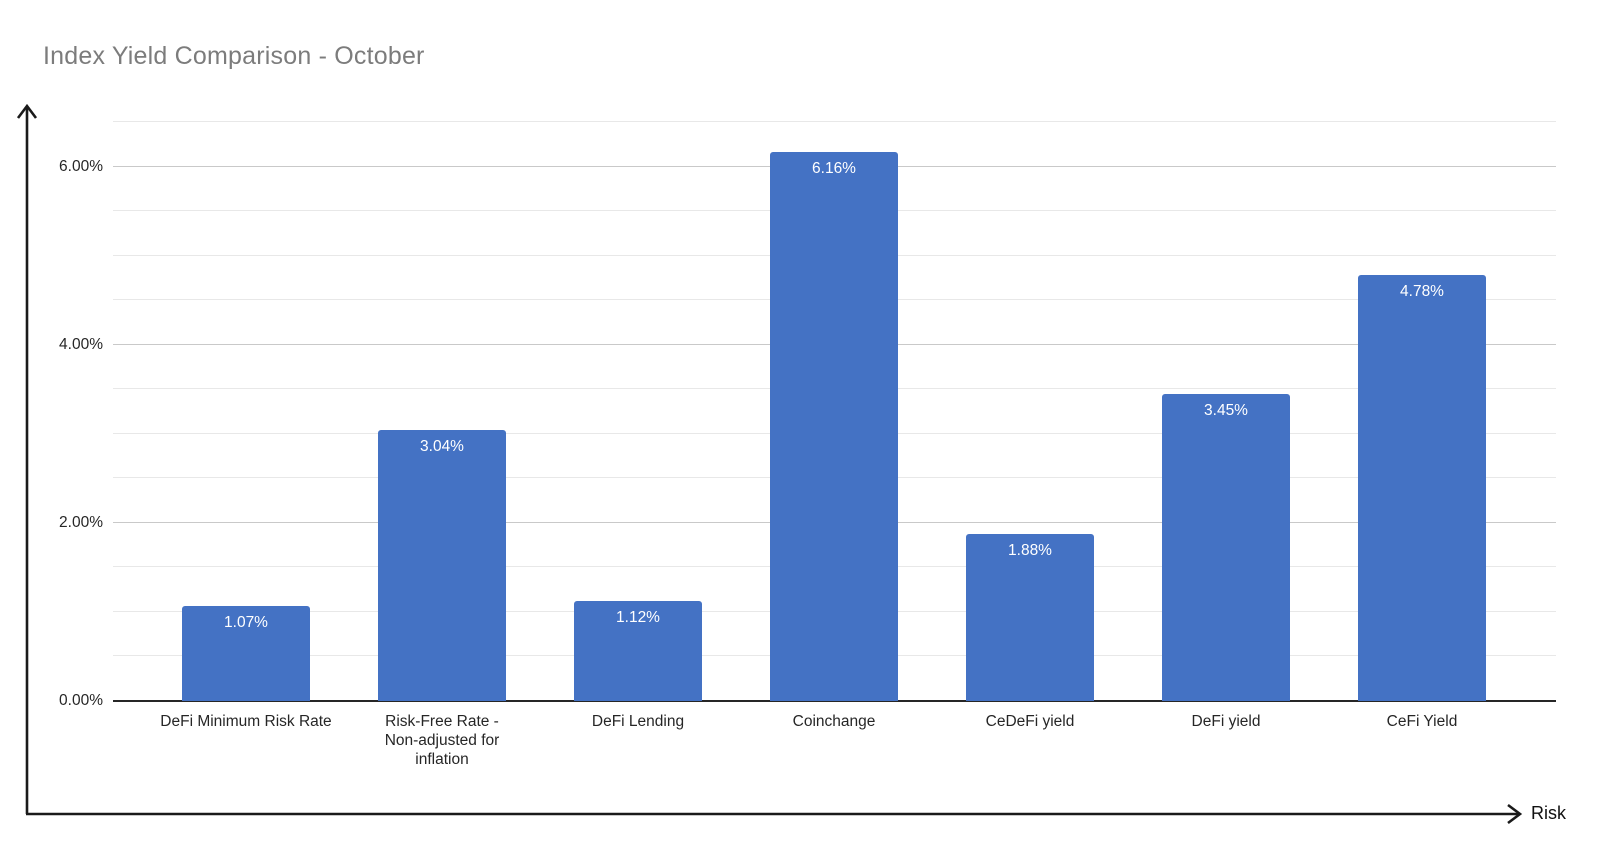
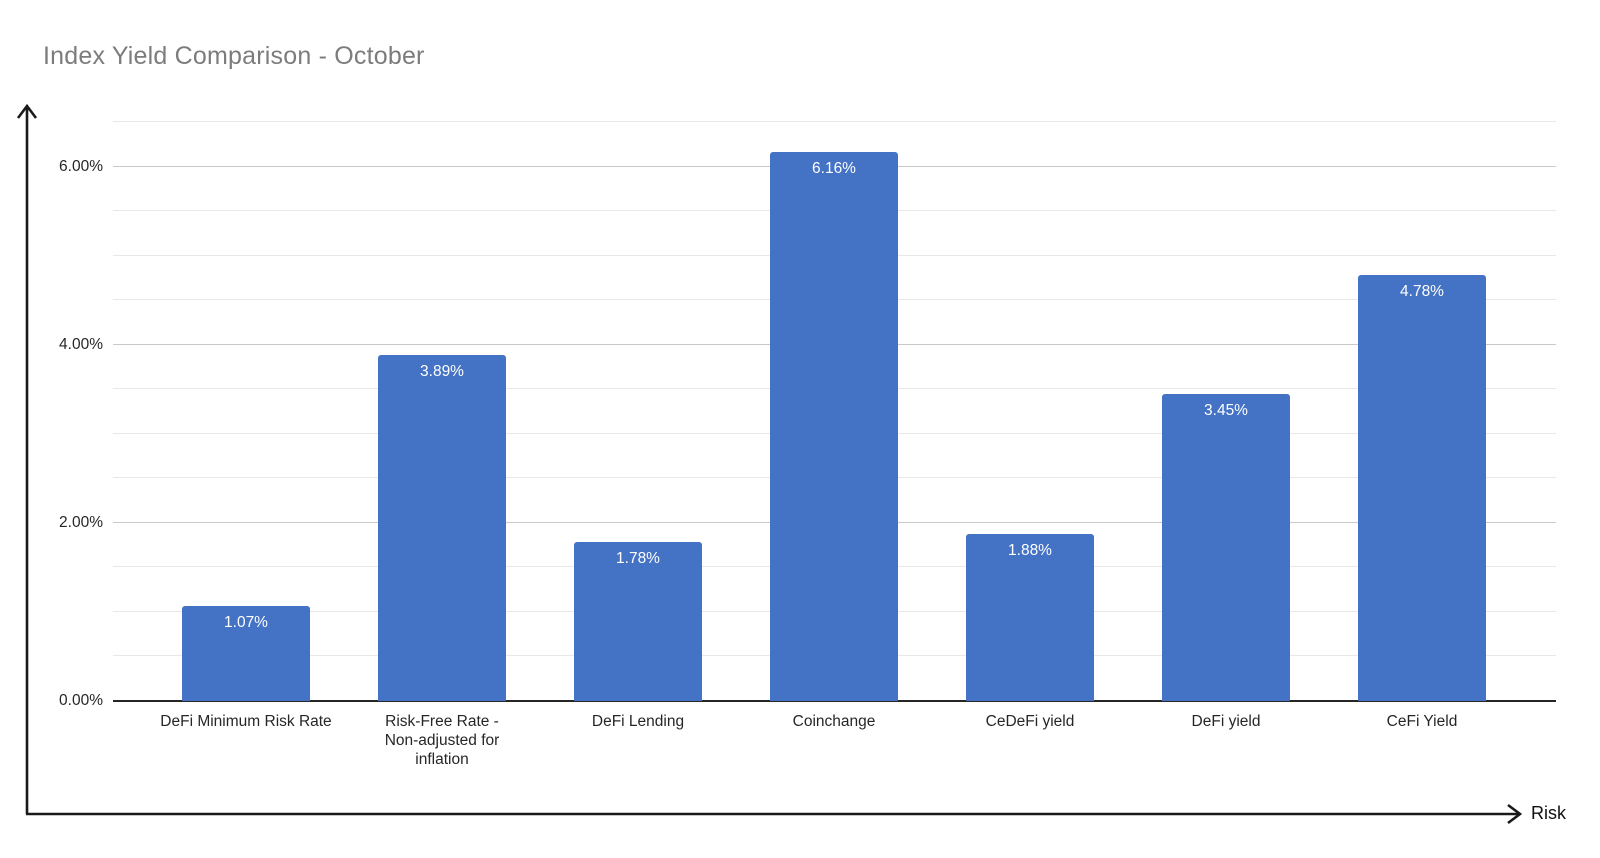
Risk-Free Rate - Non-adjusted for inflation: 3.04% -> 3.89%
DeFi Lending: 1.12% -> 1.78%
